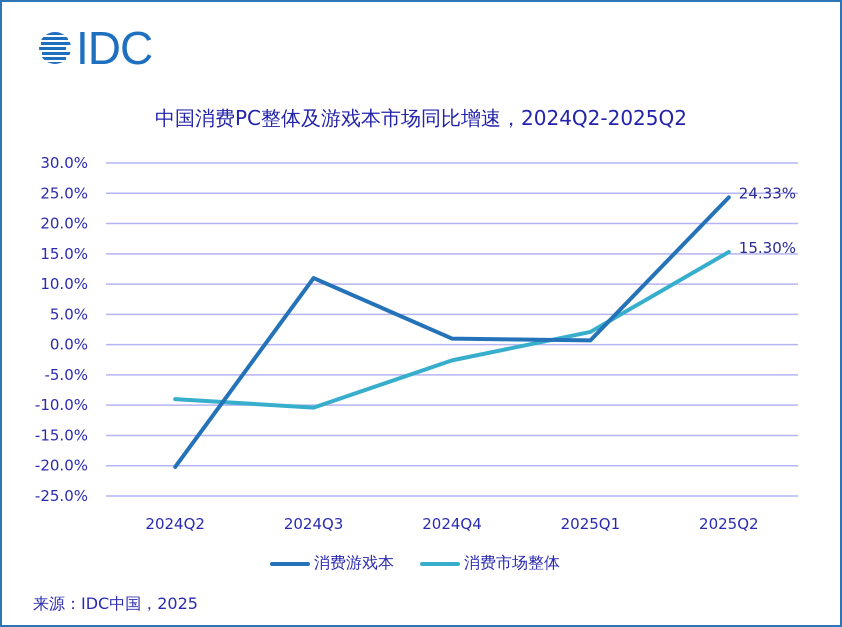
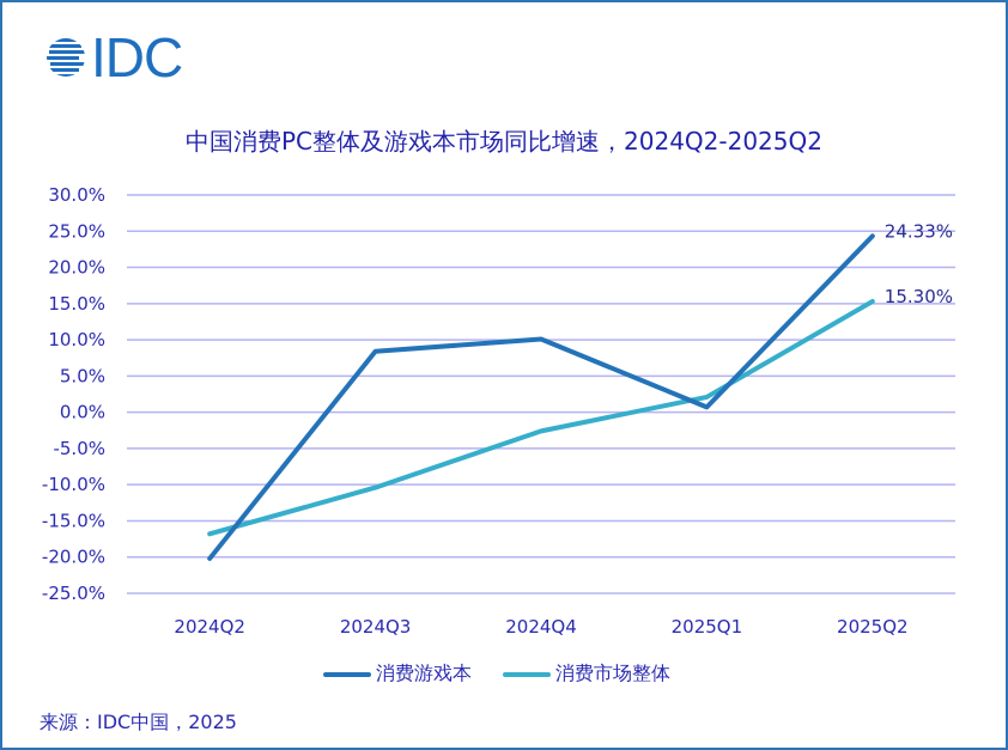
消费市场整体/2024Q2: -9% -> -17%
消费游戏本/2024Q3: 11% -> 8%
消费游戏本/2024Q4: 1% -> 10%
